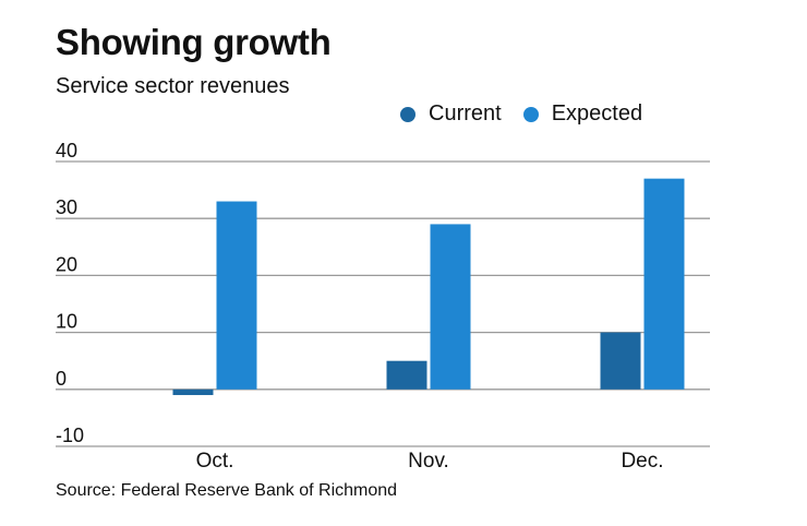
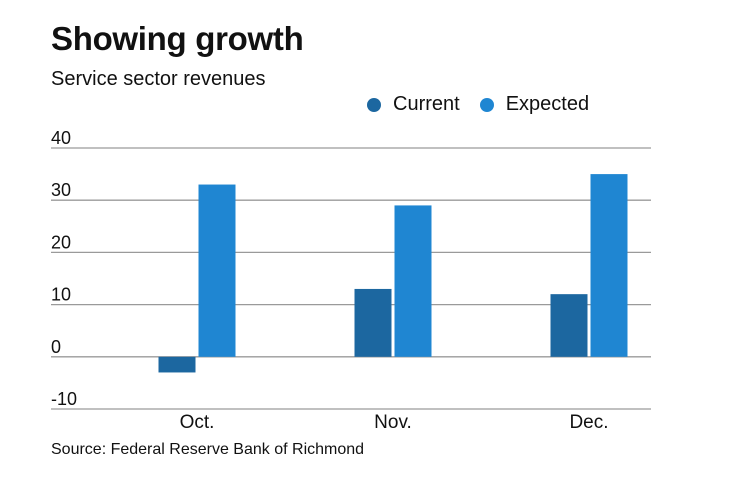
Current/Oct.: -1 -> -3
Current/Nov.: 5 -> 13
Current/Dec.: 10 -> 12
Expected/Dec.: 37 -> 35
